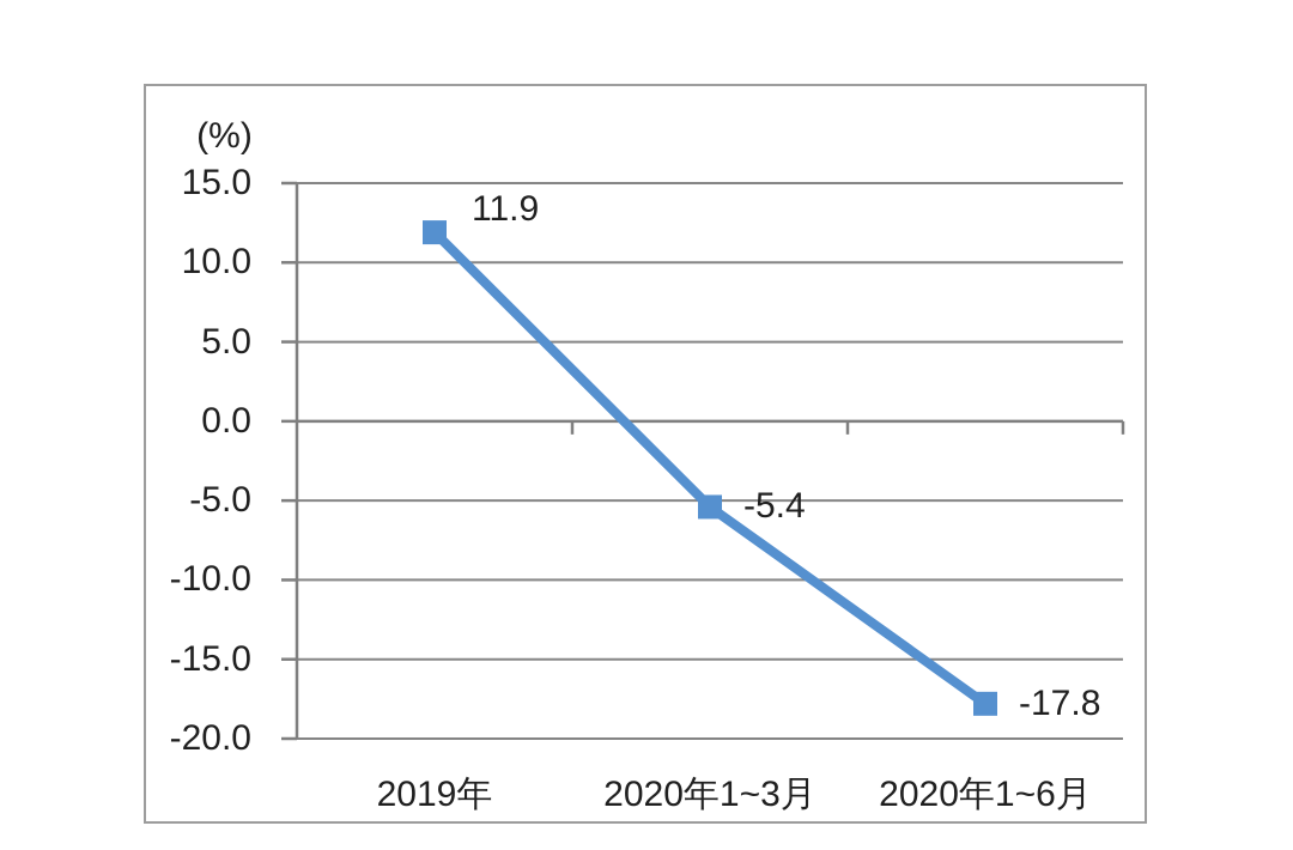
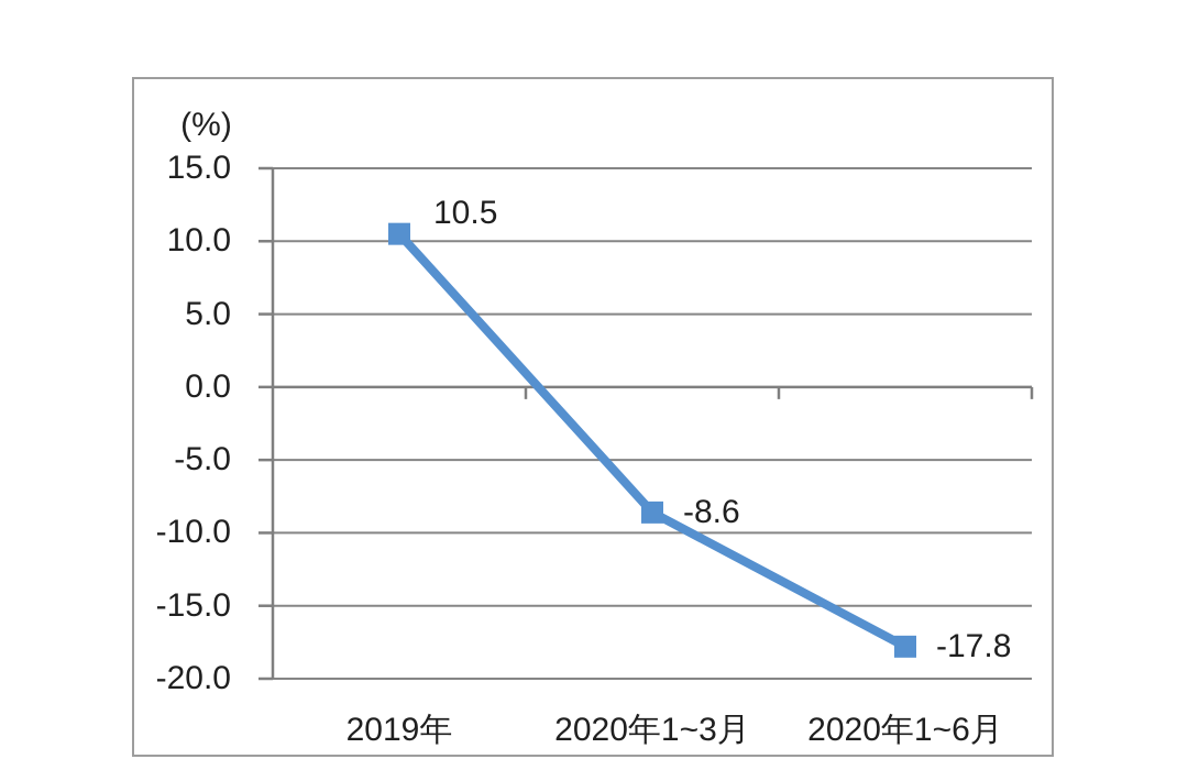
2019年: 11.9 -> 10.5
2020年1~3月: -5.4 -> -8.6
